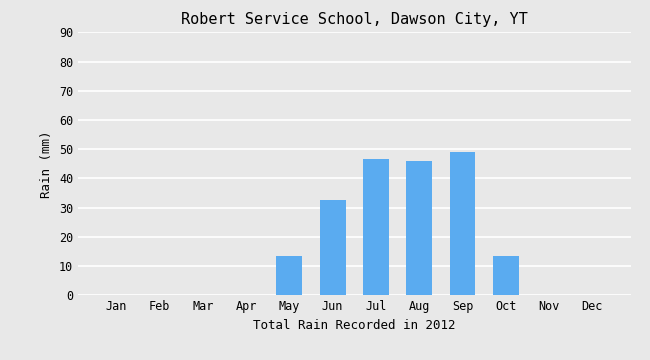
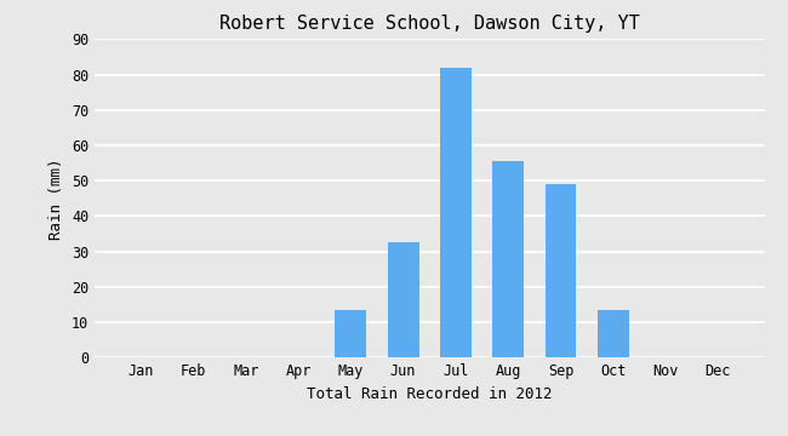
Jul: 46.5 -> 82.0
Aug: 46.0 -> 55.5
